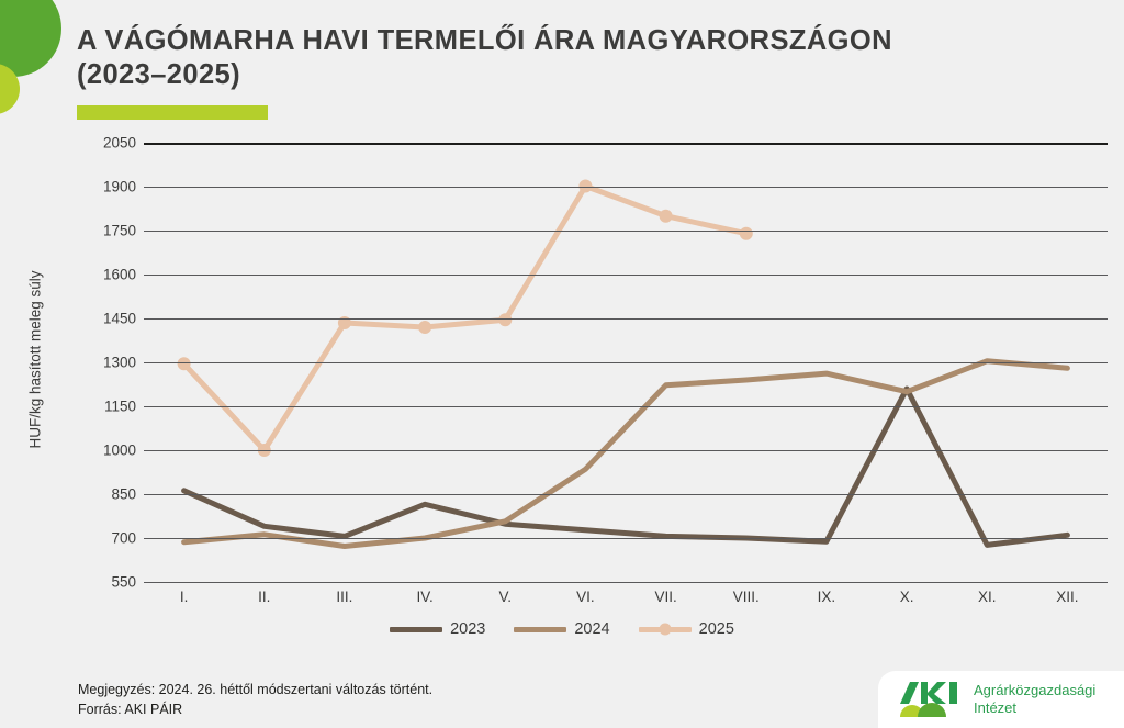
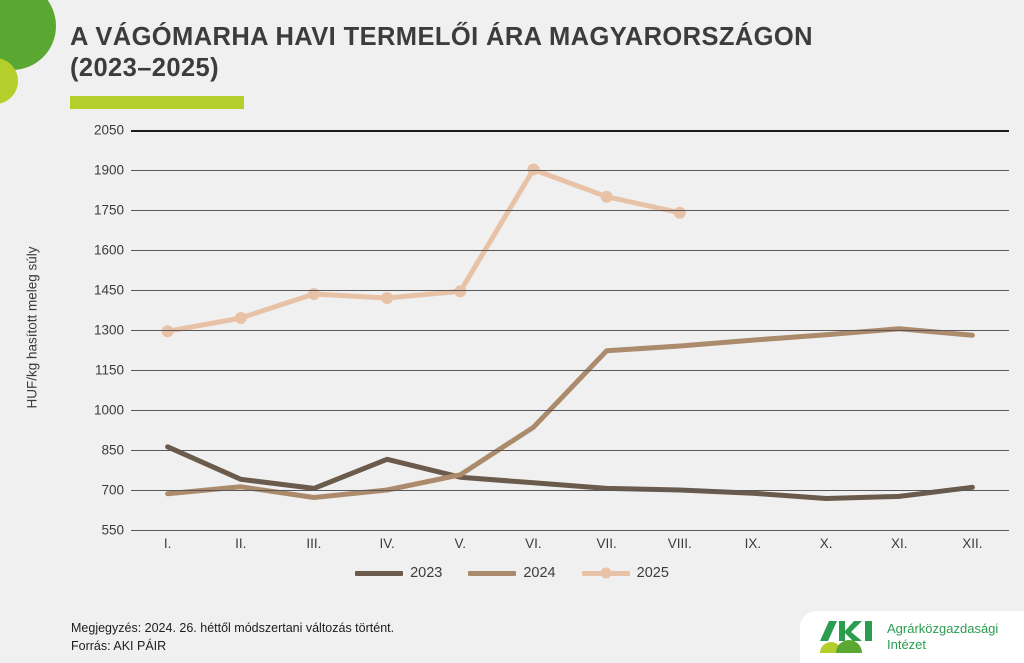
2025/II.: 1000 -> 1340
2023/X.: 1210 -> 670
2024/X.: 1200 -> 1280
